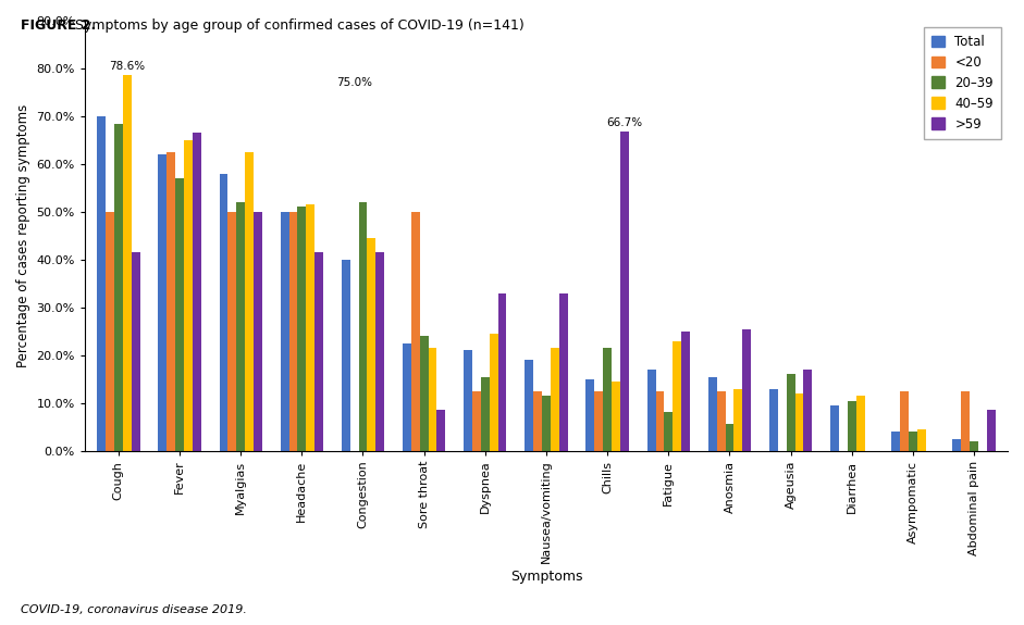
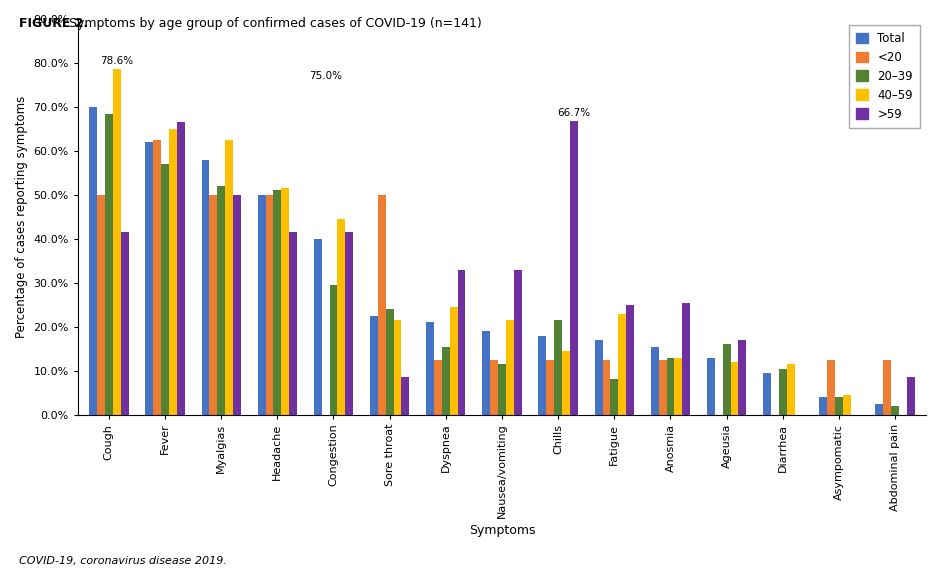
20–39/Congestion: 52.0% -> 29.5%
Total/Chills: 15.0% -> 18.0%
20–39/Anosmia: 5.5% -> 13.0%
